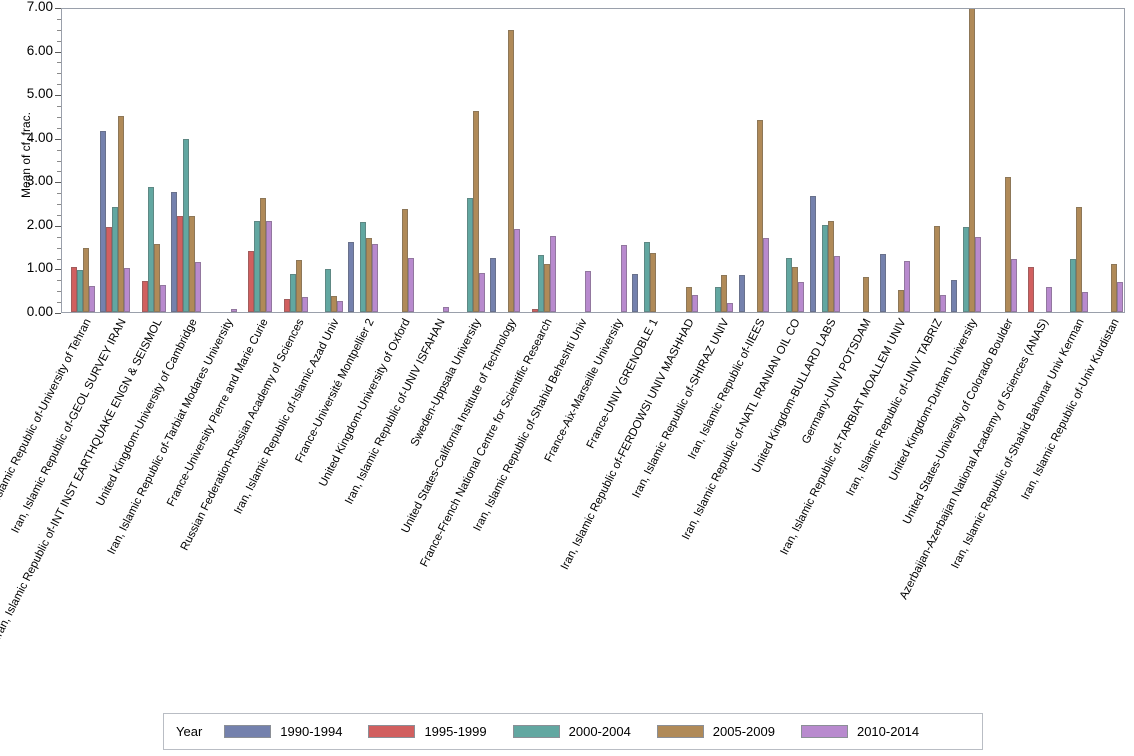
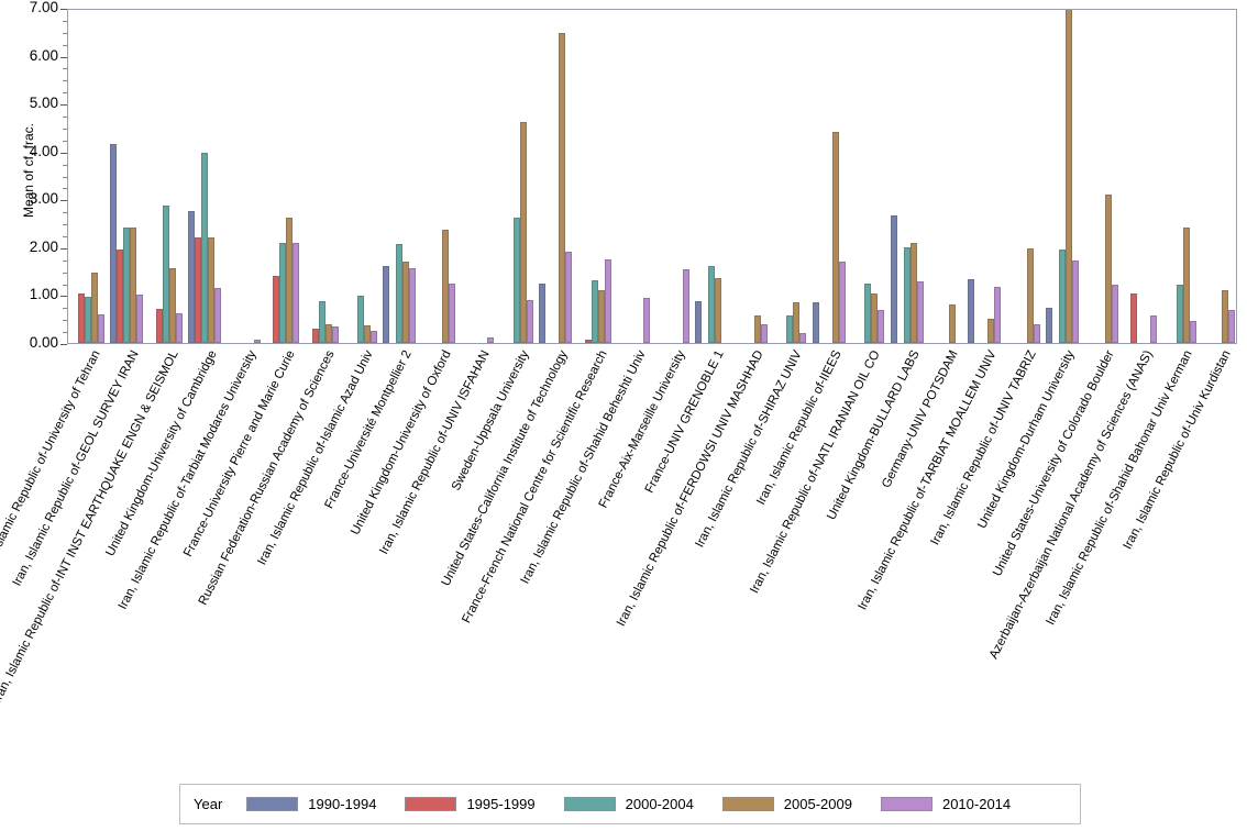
2005-2009/Iran, Islamic Republic of-GEOL SURVEY IRAN: 4.5 -> 2.4
2005-2009/Russian Federation-Russian Academy of Sciences: 1.2 -> 0.4
